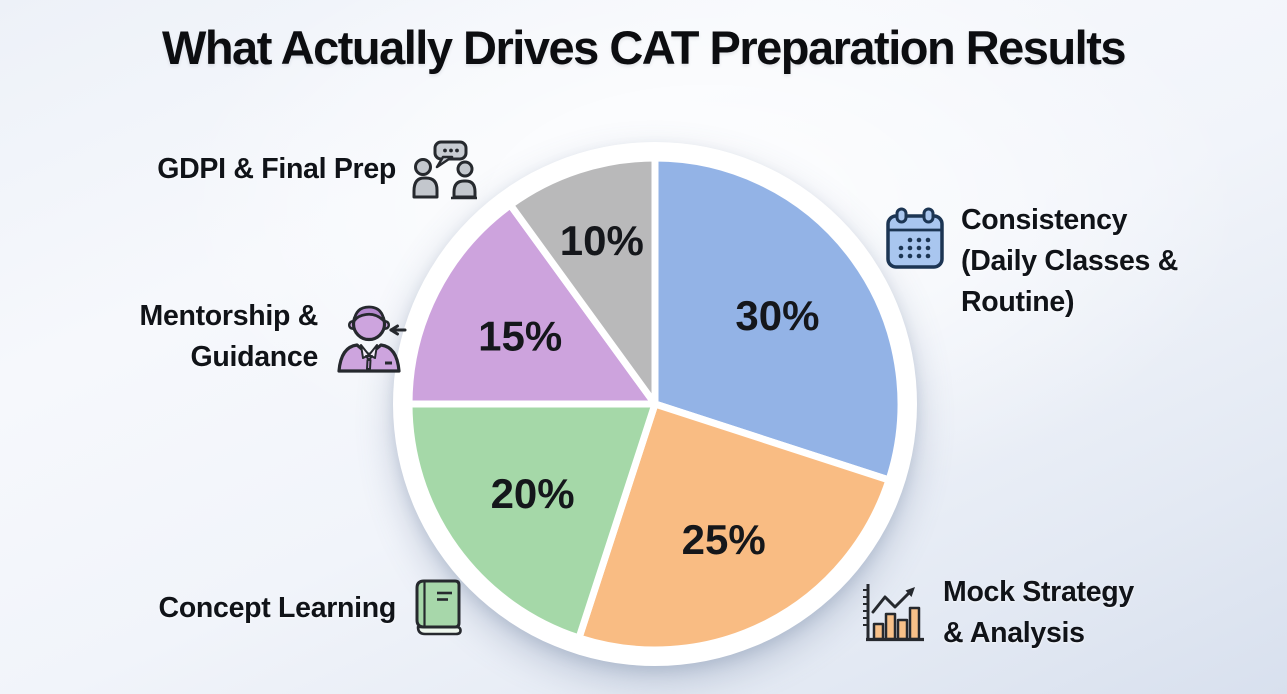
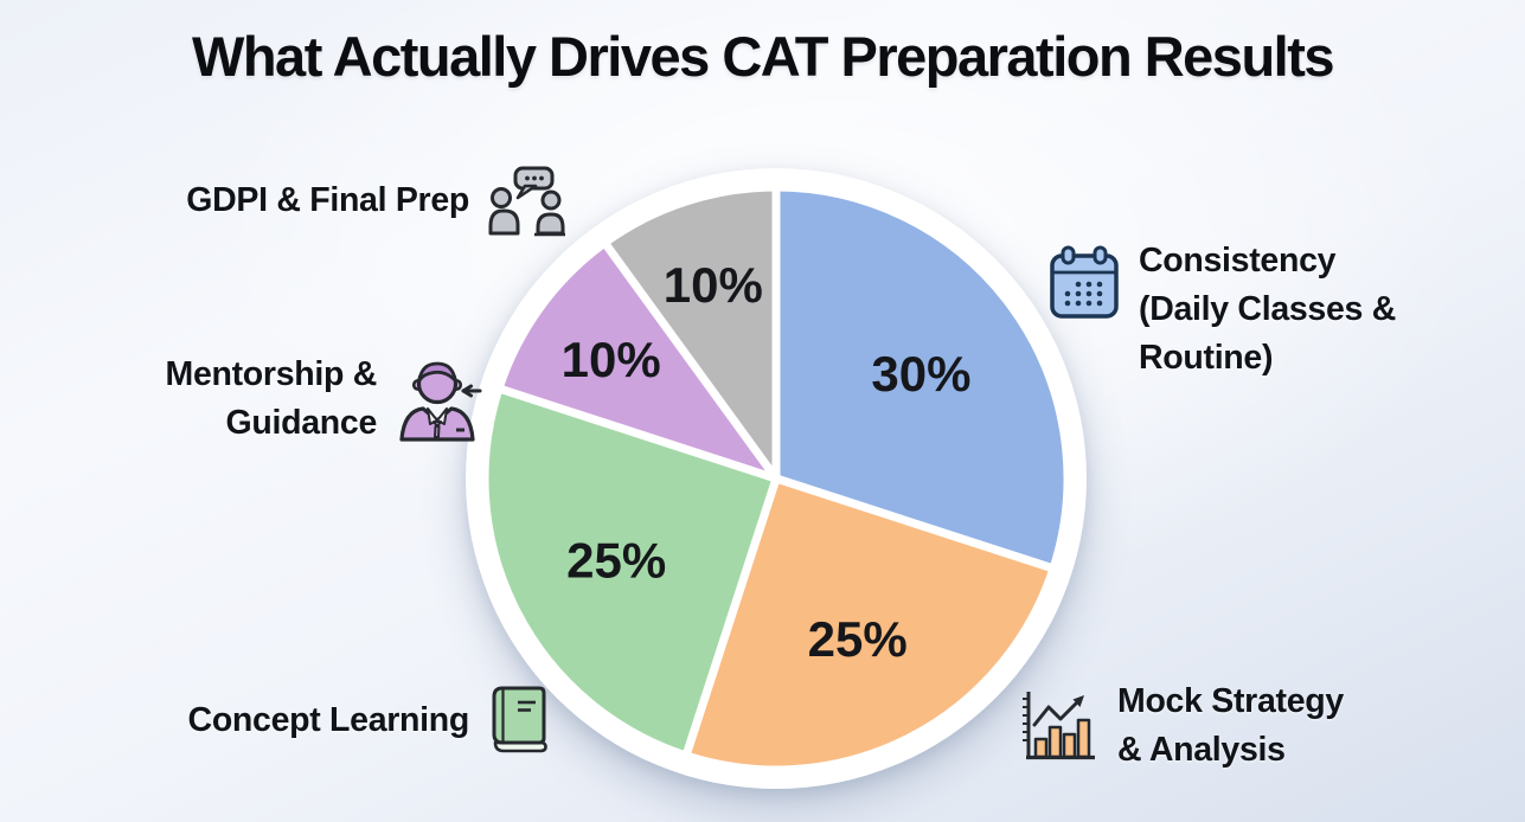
Concept Learning: 20% -> 25%
Mentorship & Guidance: 15% -> 10%
